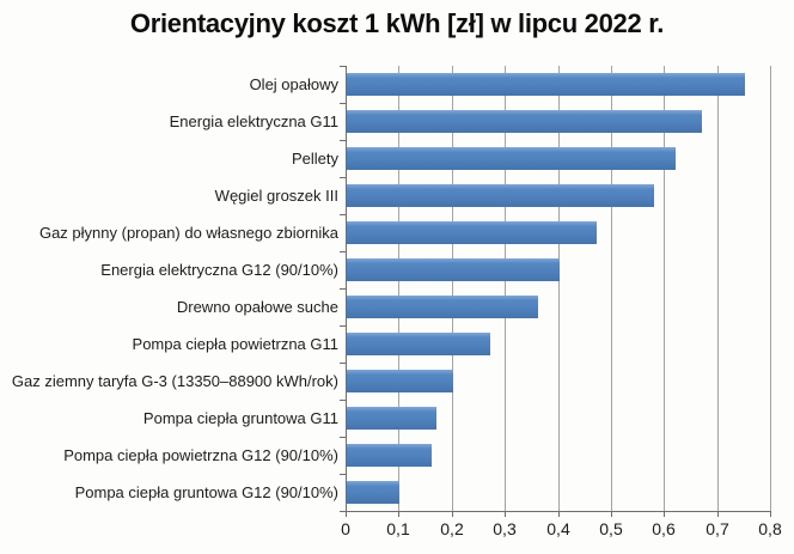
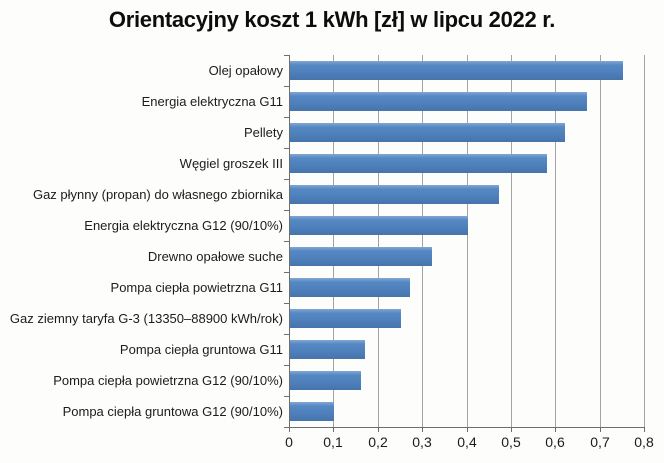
Drewno opałowe suche: 0,36 -> 0,32
Gaz ziemny taryfa G-3 (13350–88900 kWh/rok): 0,20 -> 0,25
